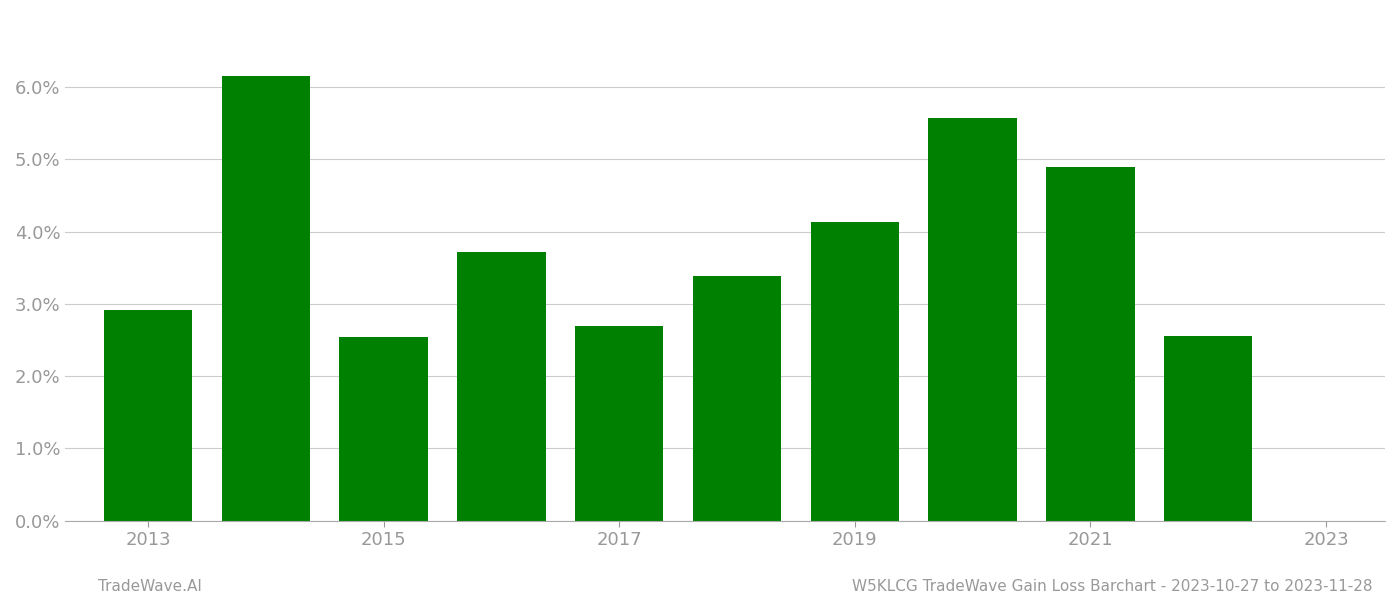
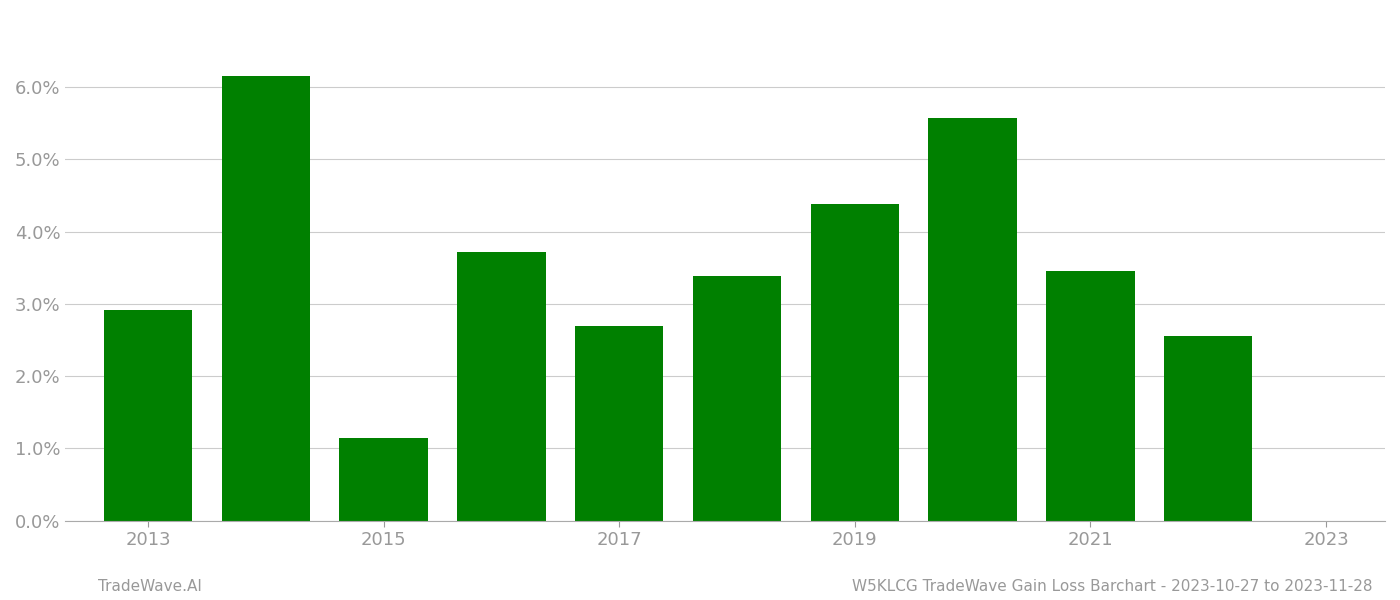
2015: 2.54% -> 1.15%
2019: 4.14% -> 4.38%
2021: 4.90% -> 3.46%
